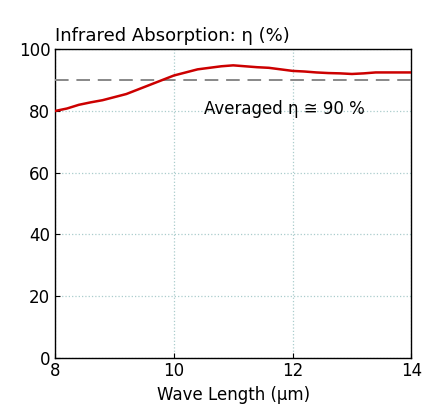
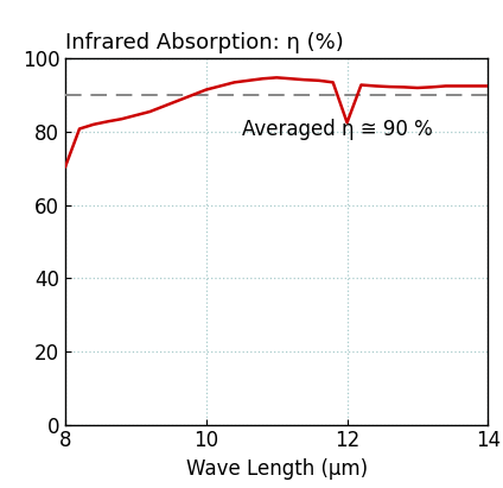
8: 80.0 -> 70.5
12: 93.0 -> 82.5
